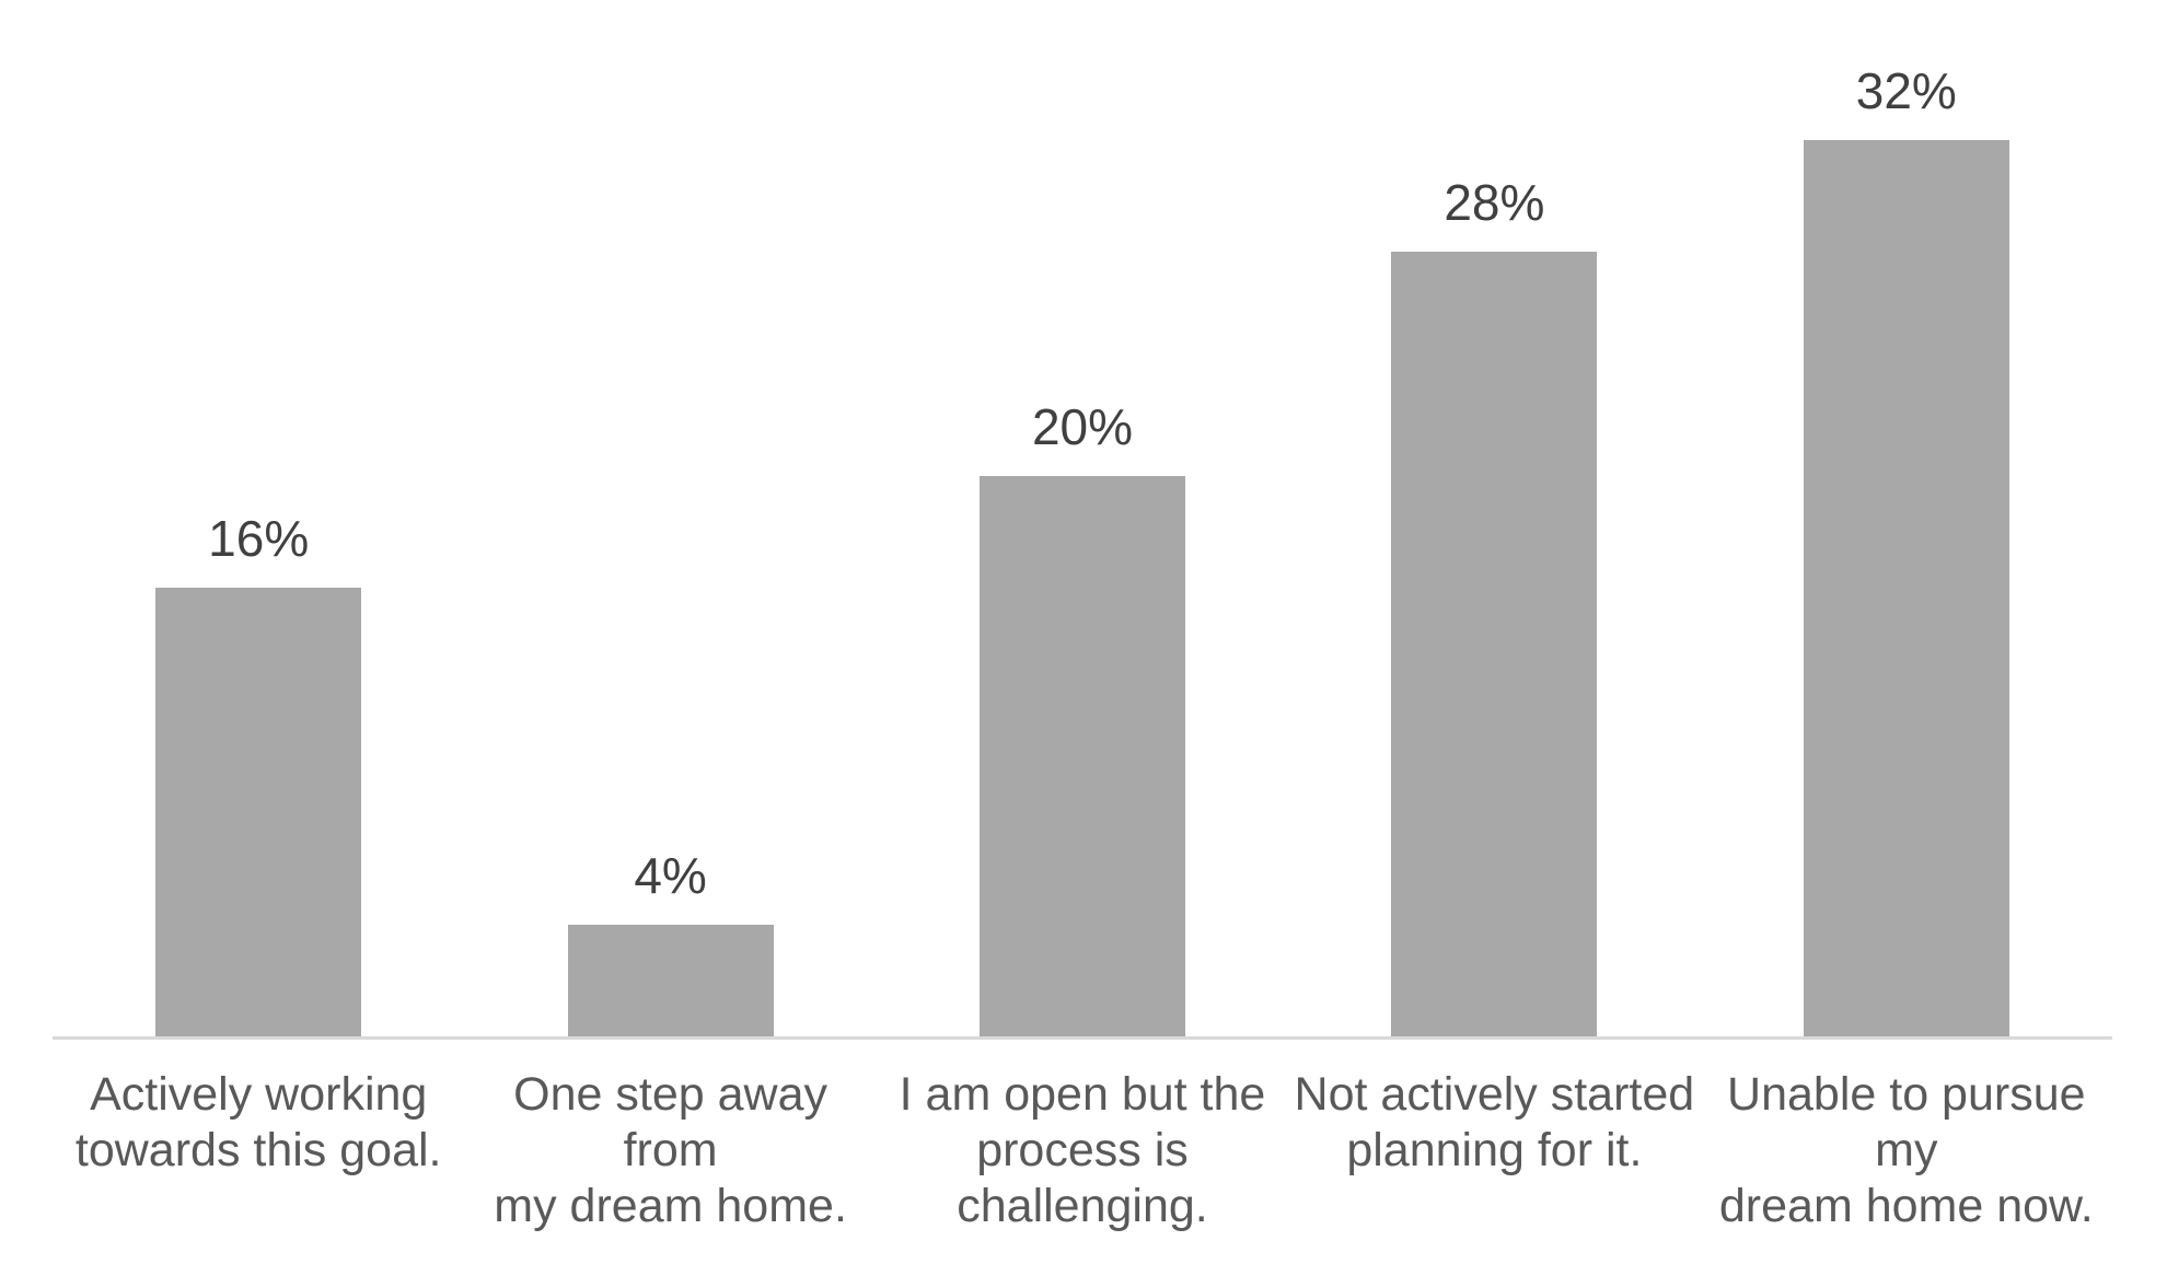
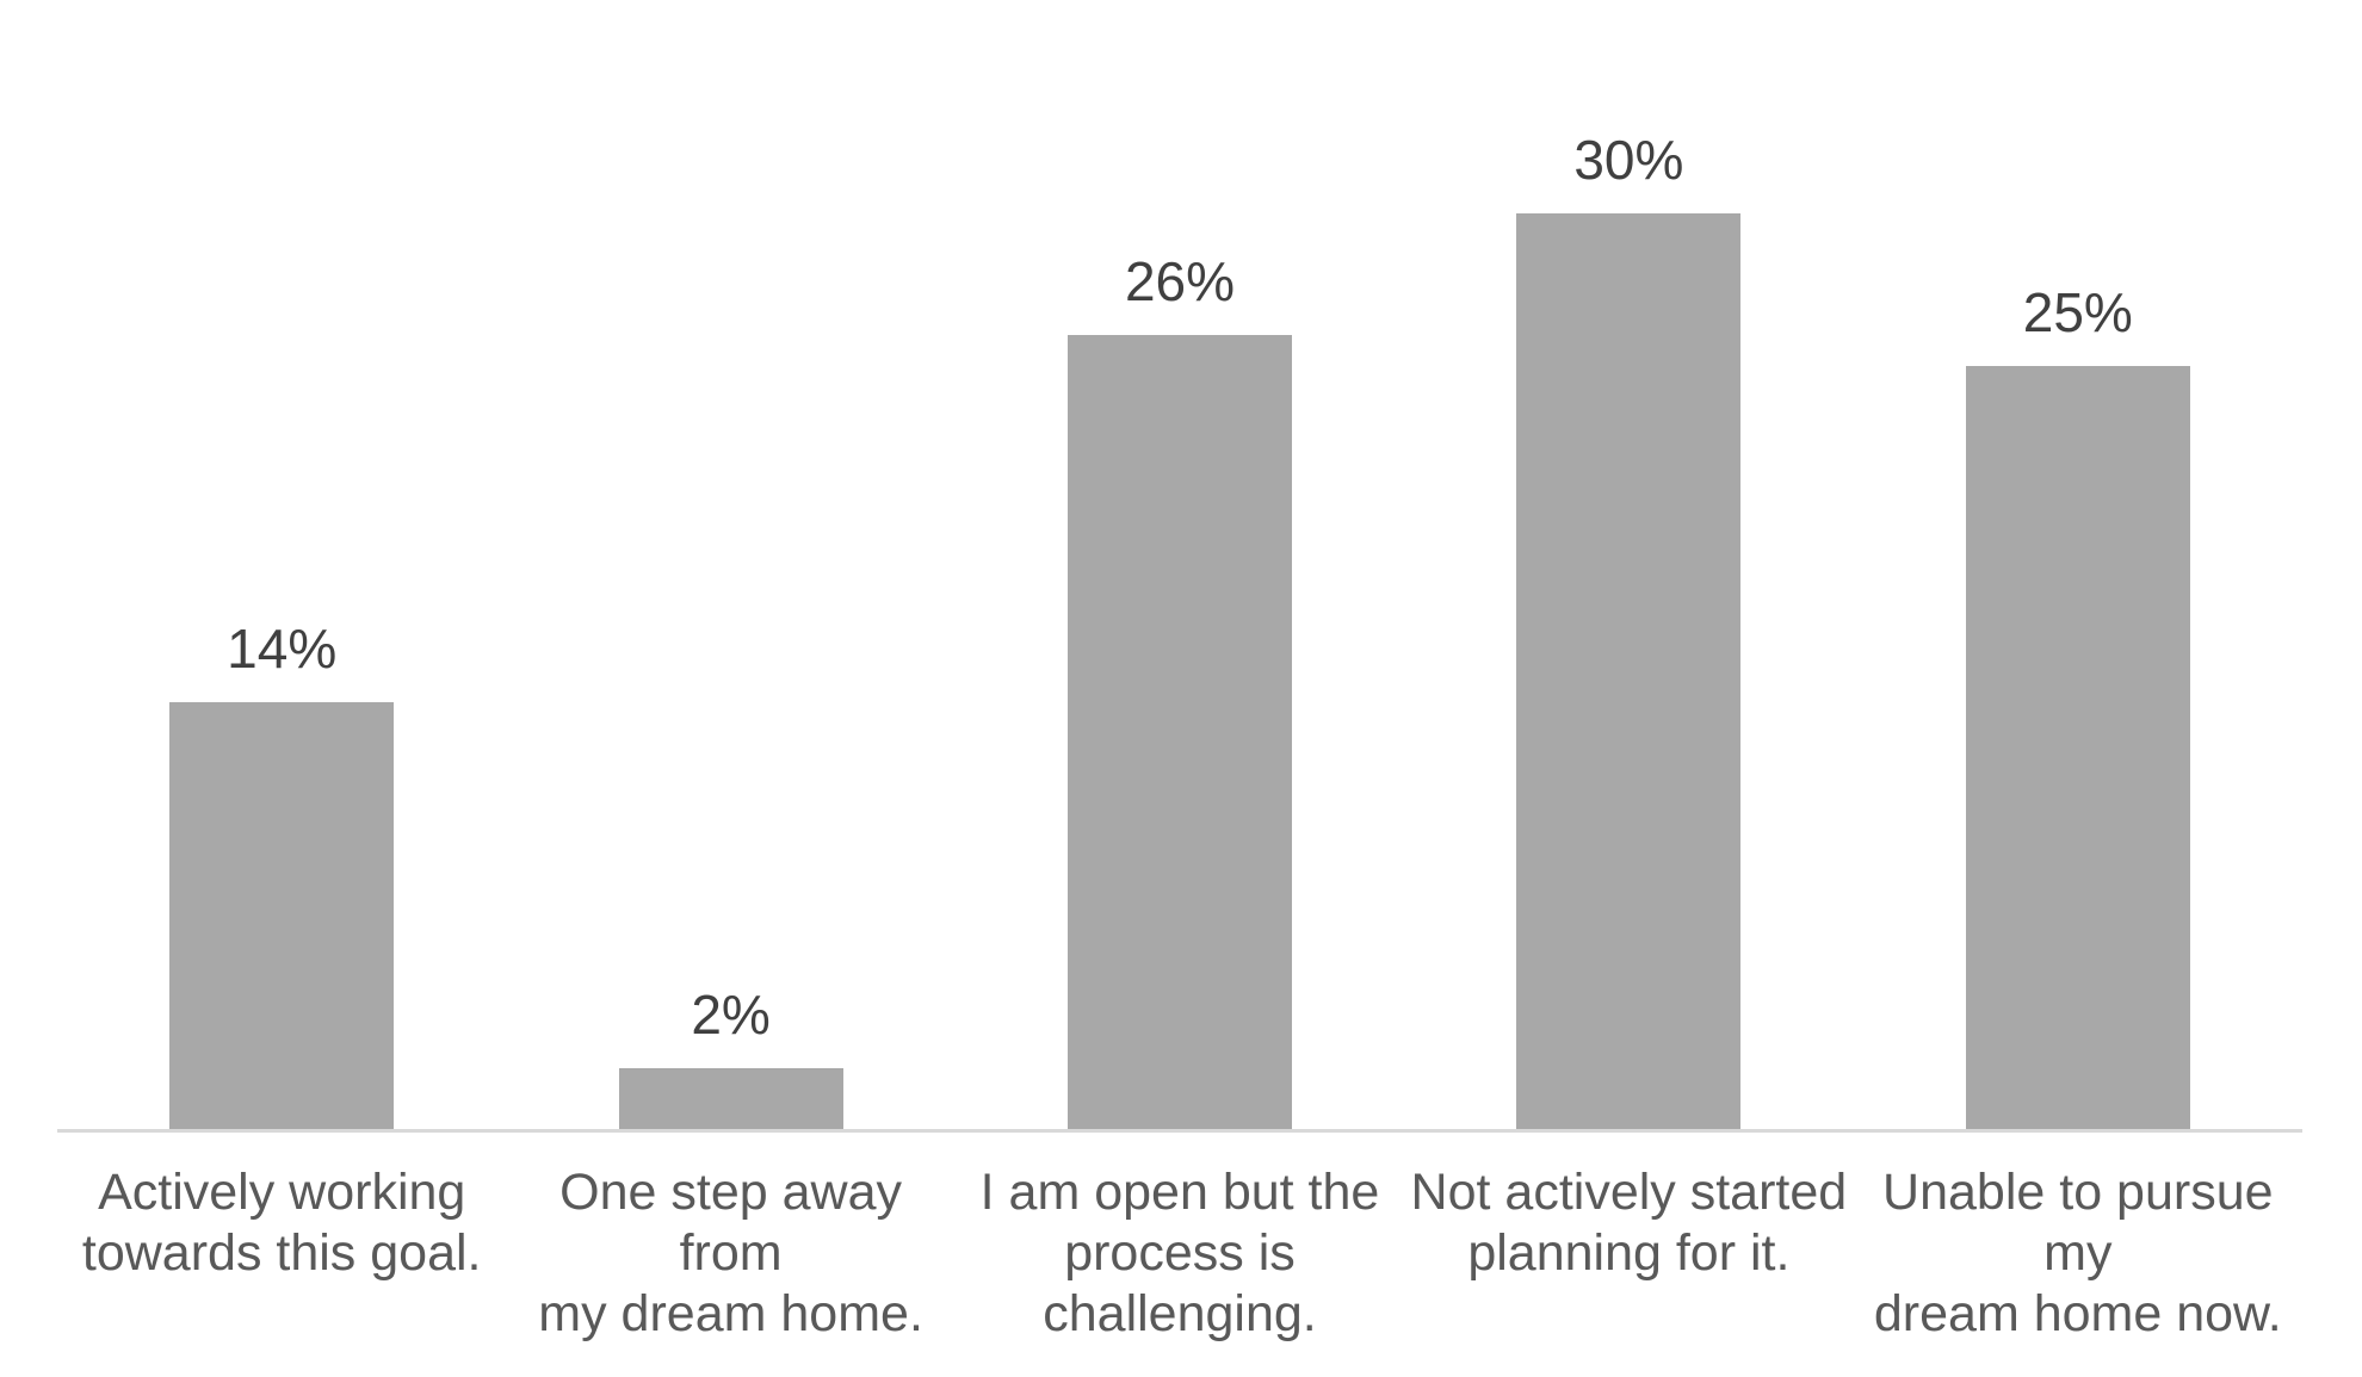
Actively working towards this goal.: 16% -> 14%
One step away from my dream home.: 4% -> 2%
I am open but the process is challenging.: 20% -> 26%
Not actively started planning for it.: 28% -> 30%
Unable to pursue my dream home now.: 32% -> 25%
